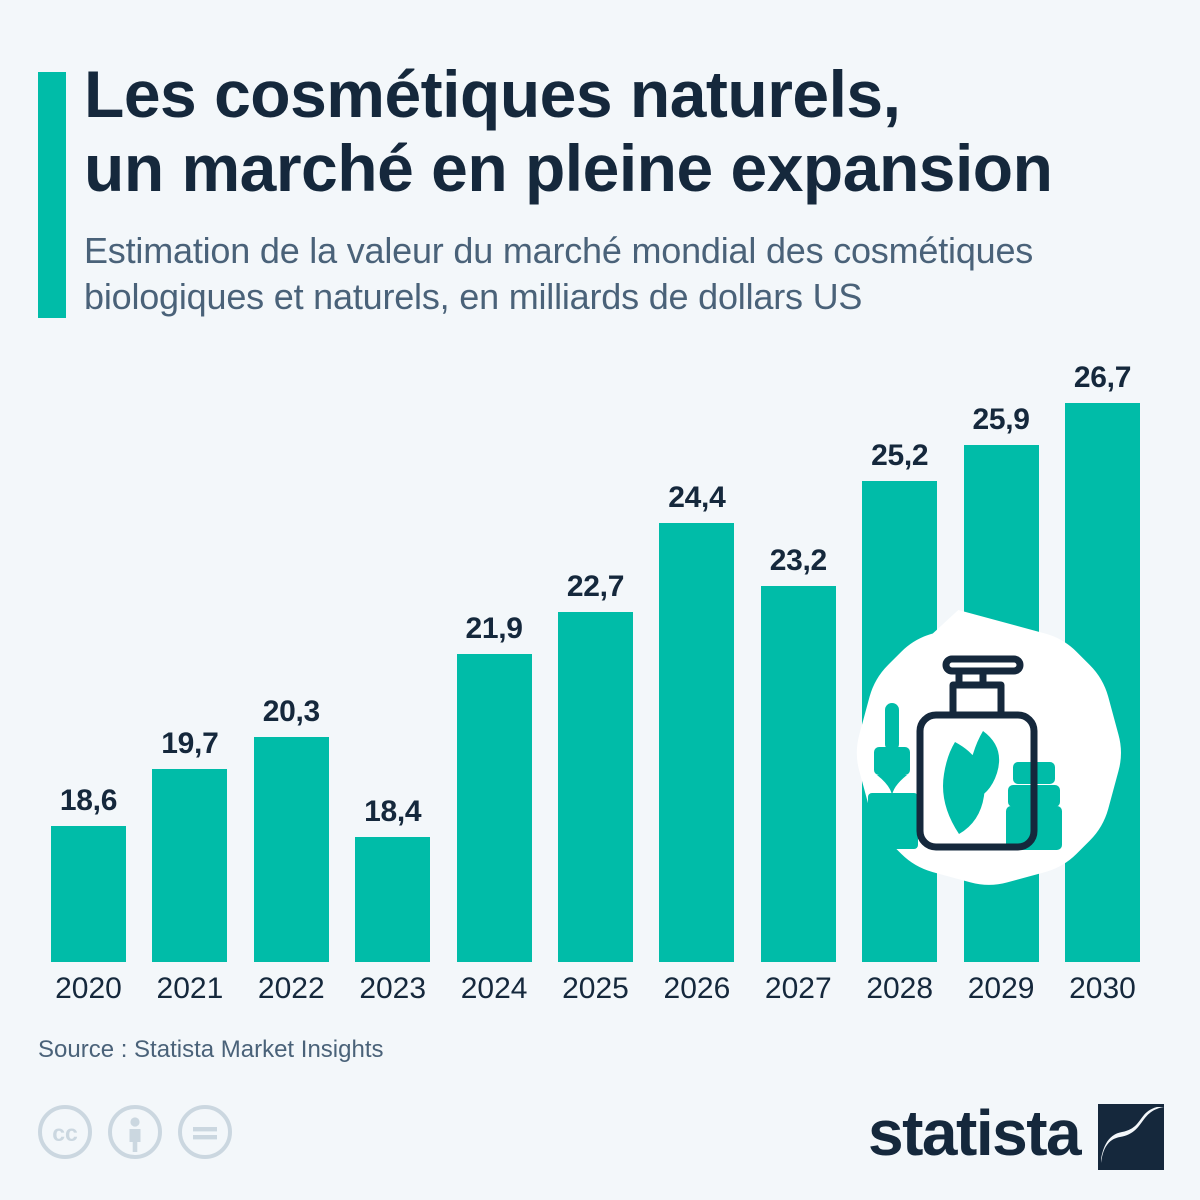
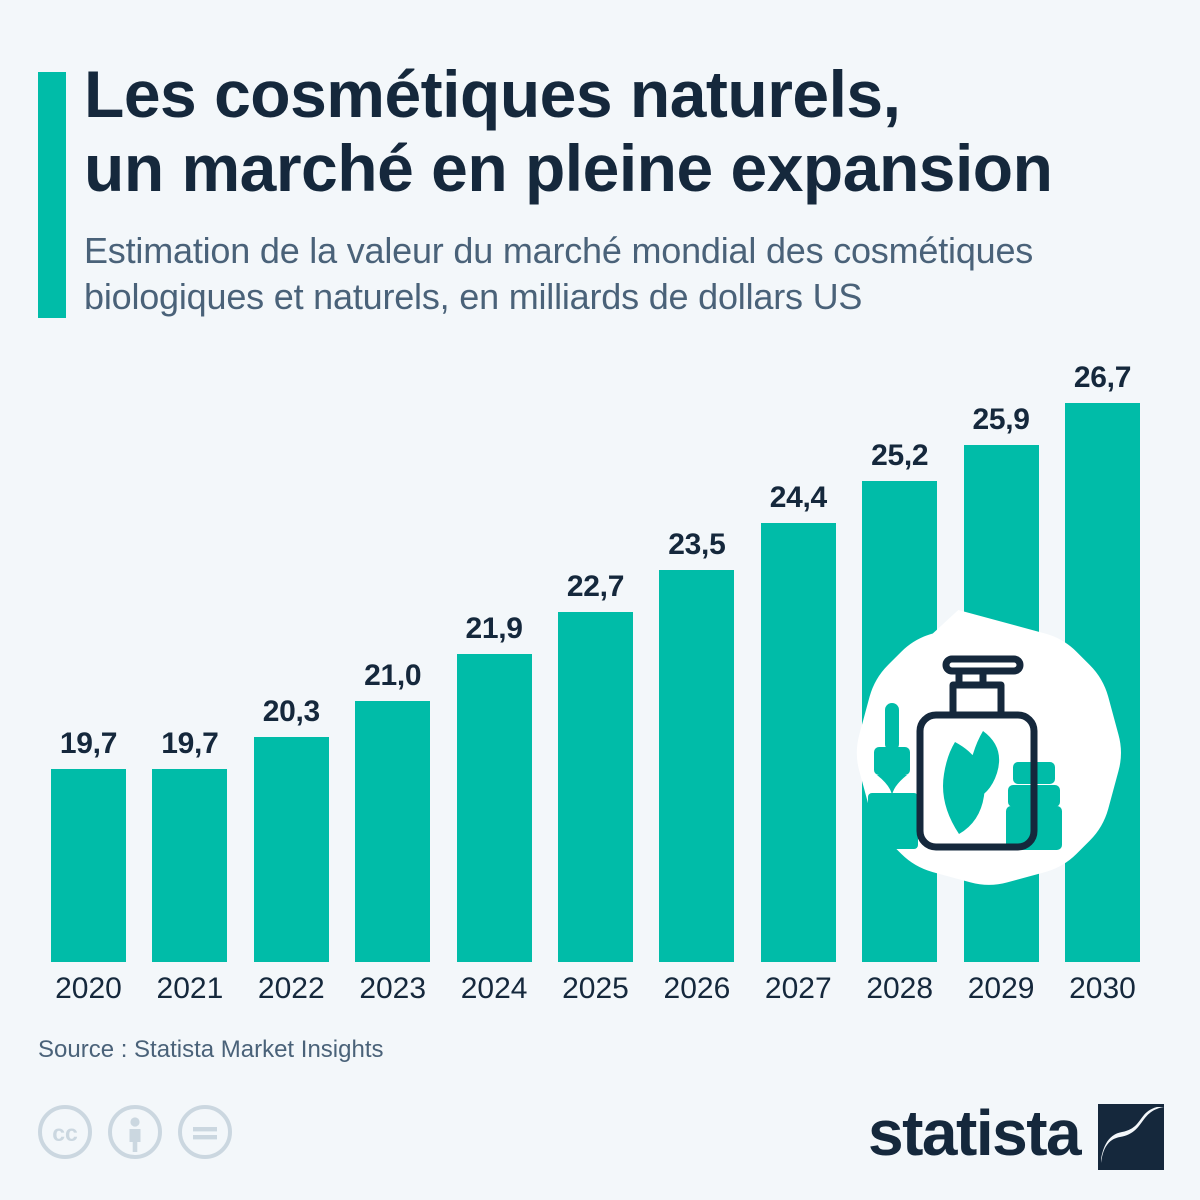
2020: 18,6 -> 19,7
2023: 18,4 -> 21,0
2026: 24,4 -> 23,5
2027: 23,2 -> 24,4
